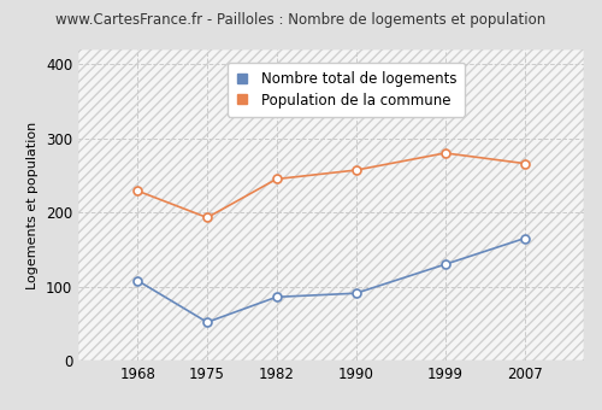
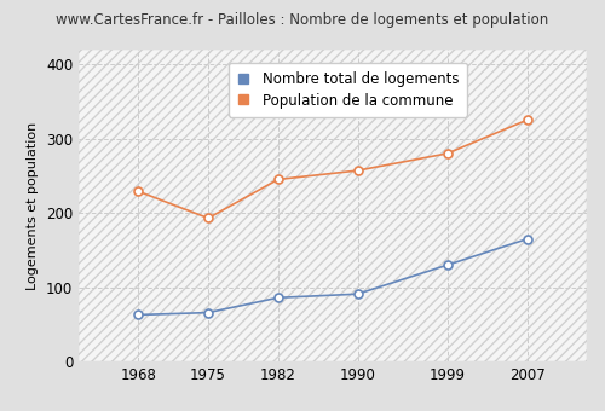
Nombre total de logements/1968: 108 -> 63
Nombre total de logements/1975: 52 -> 66
Population de la commune/2007: 266 -> 325
